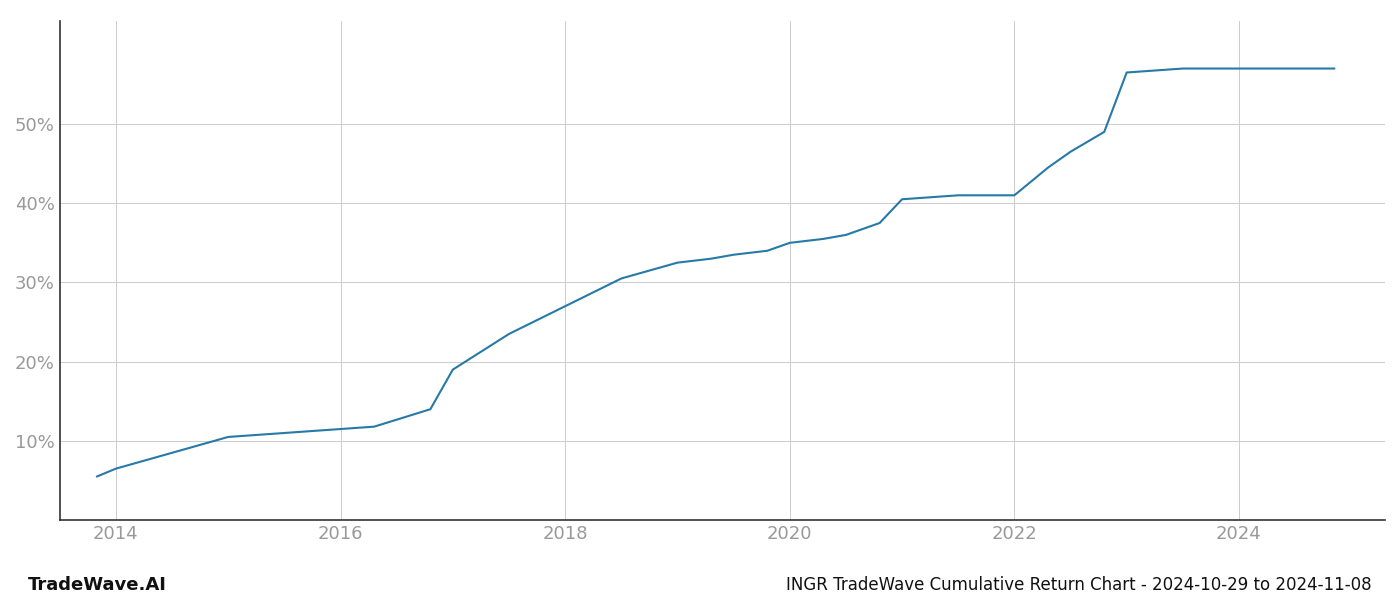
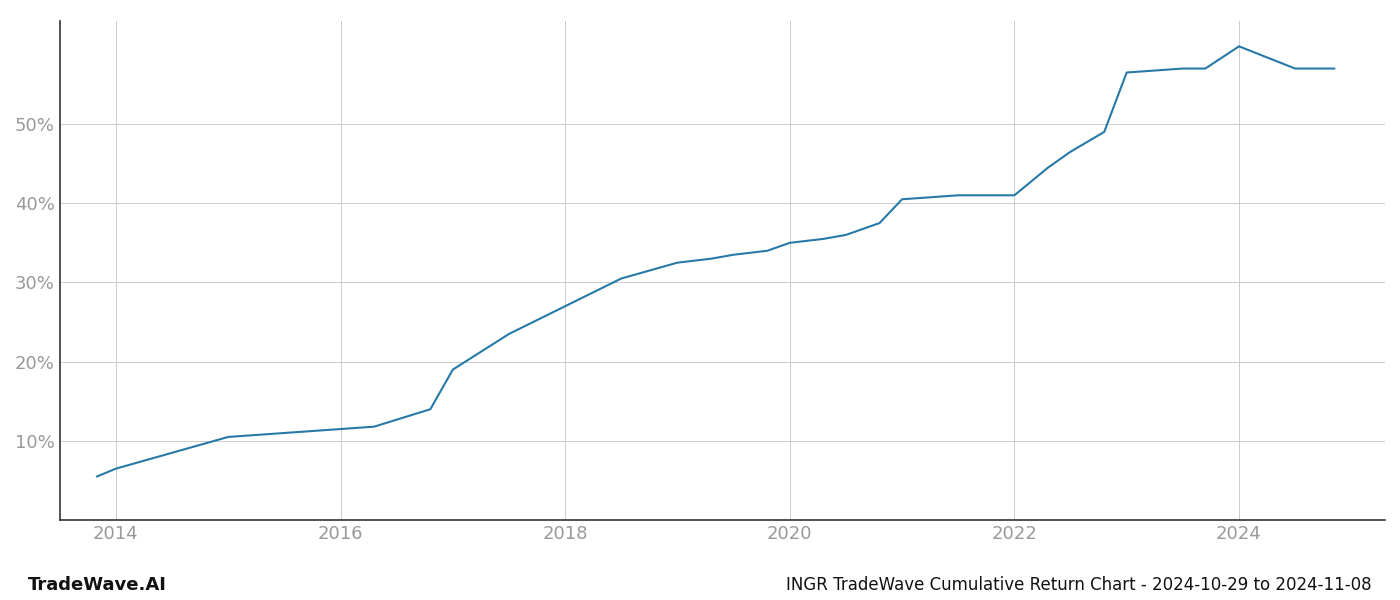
2024: 57.0% -> 59.8%
